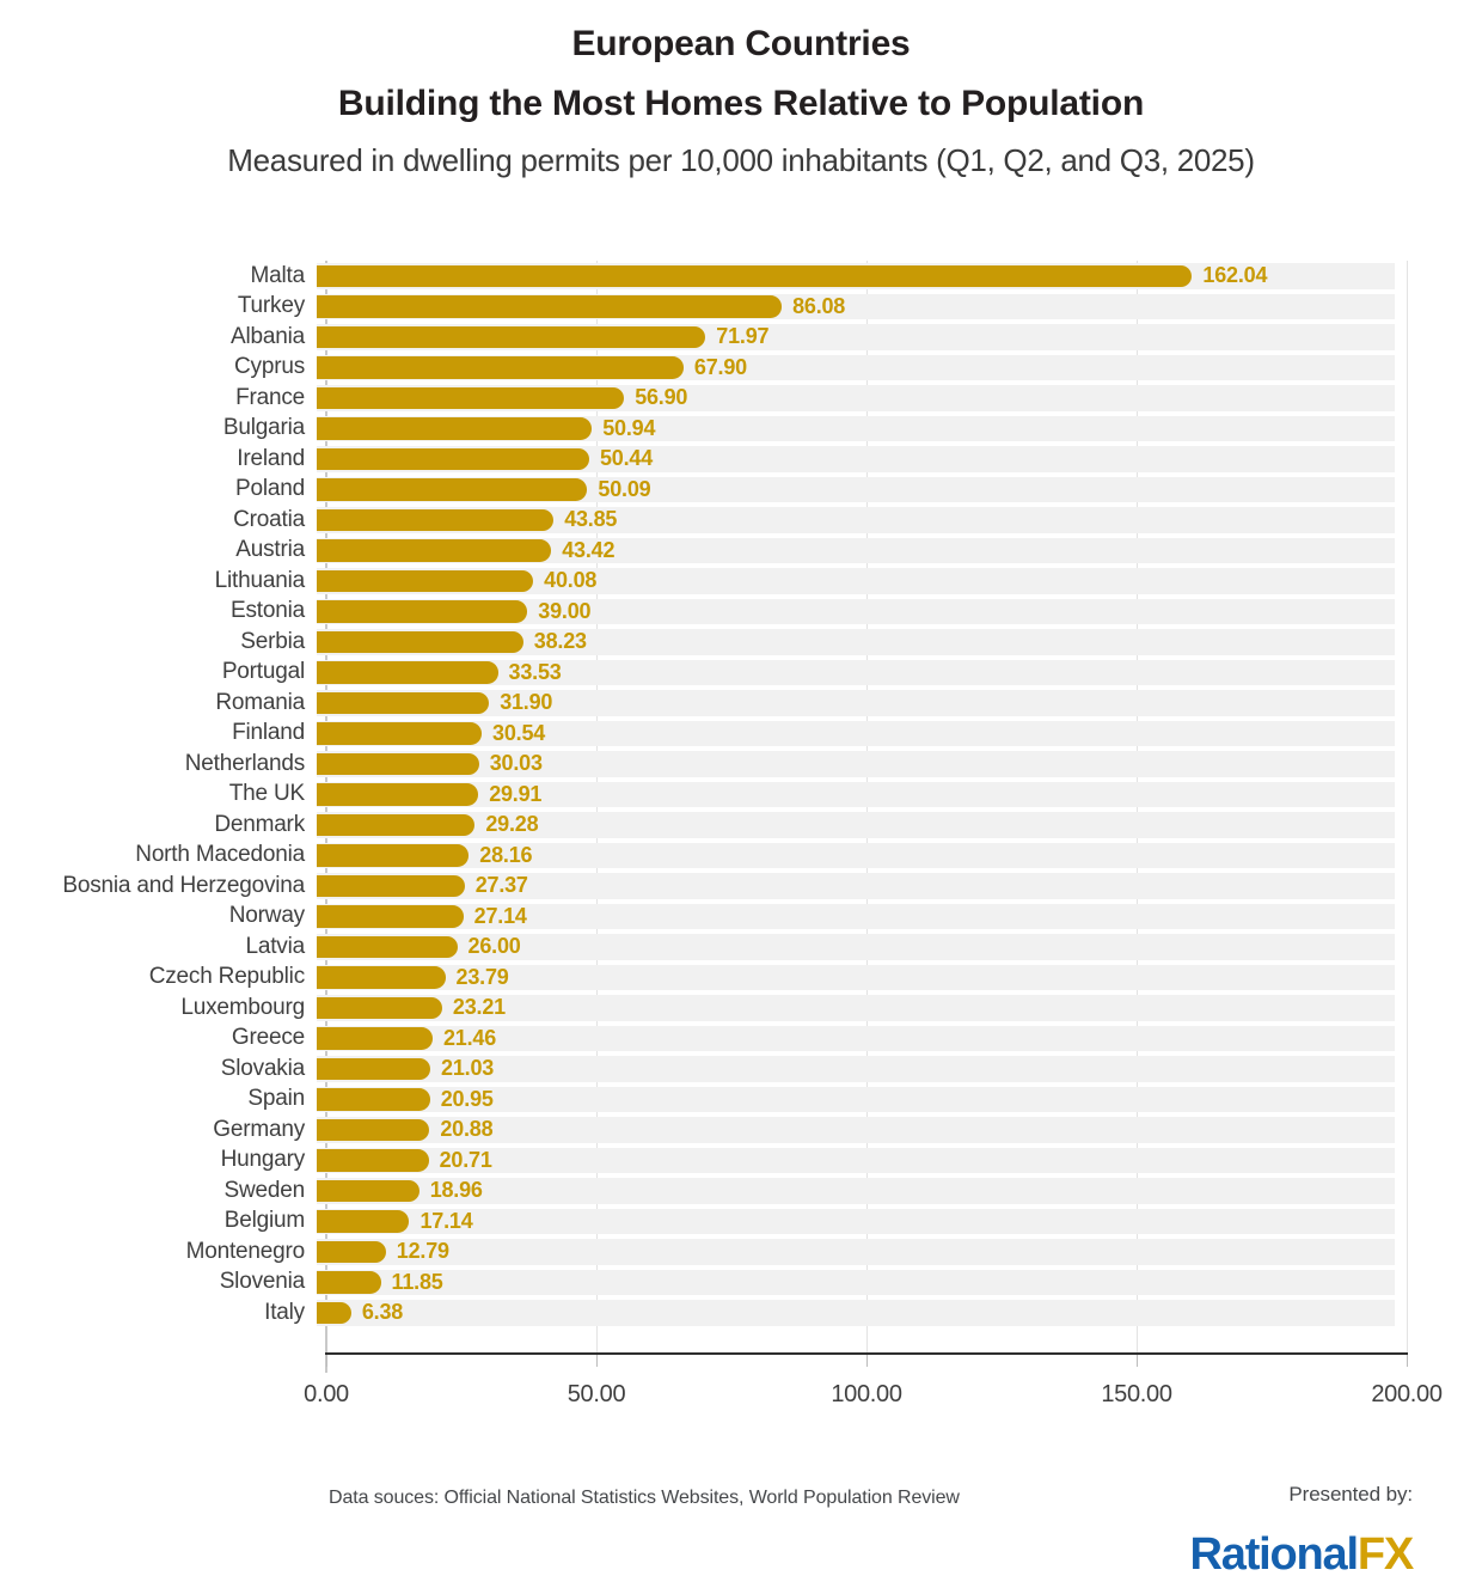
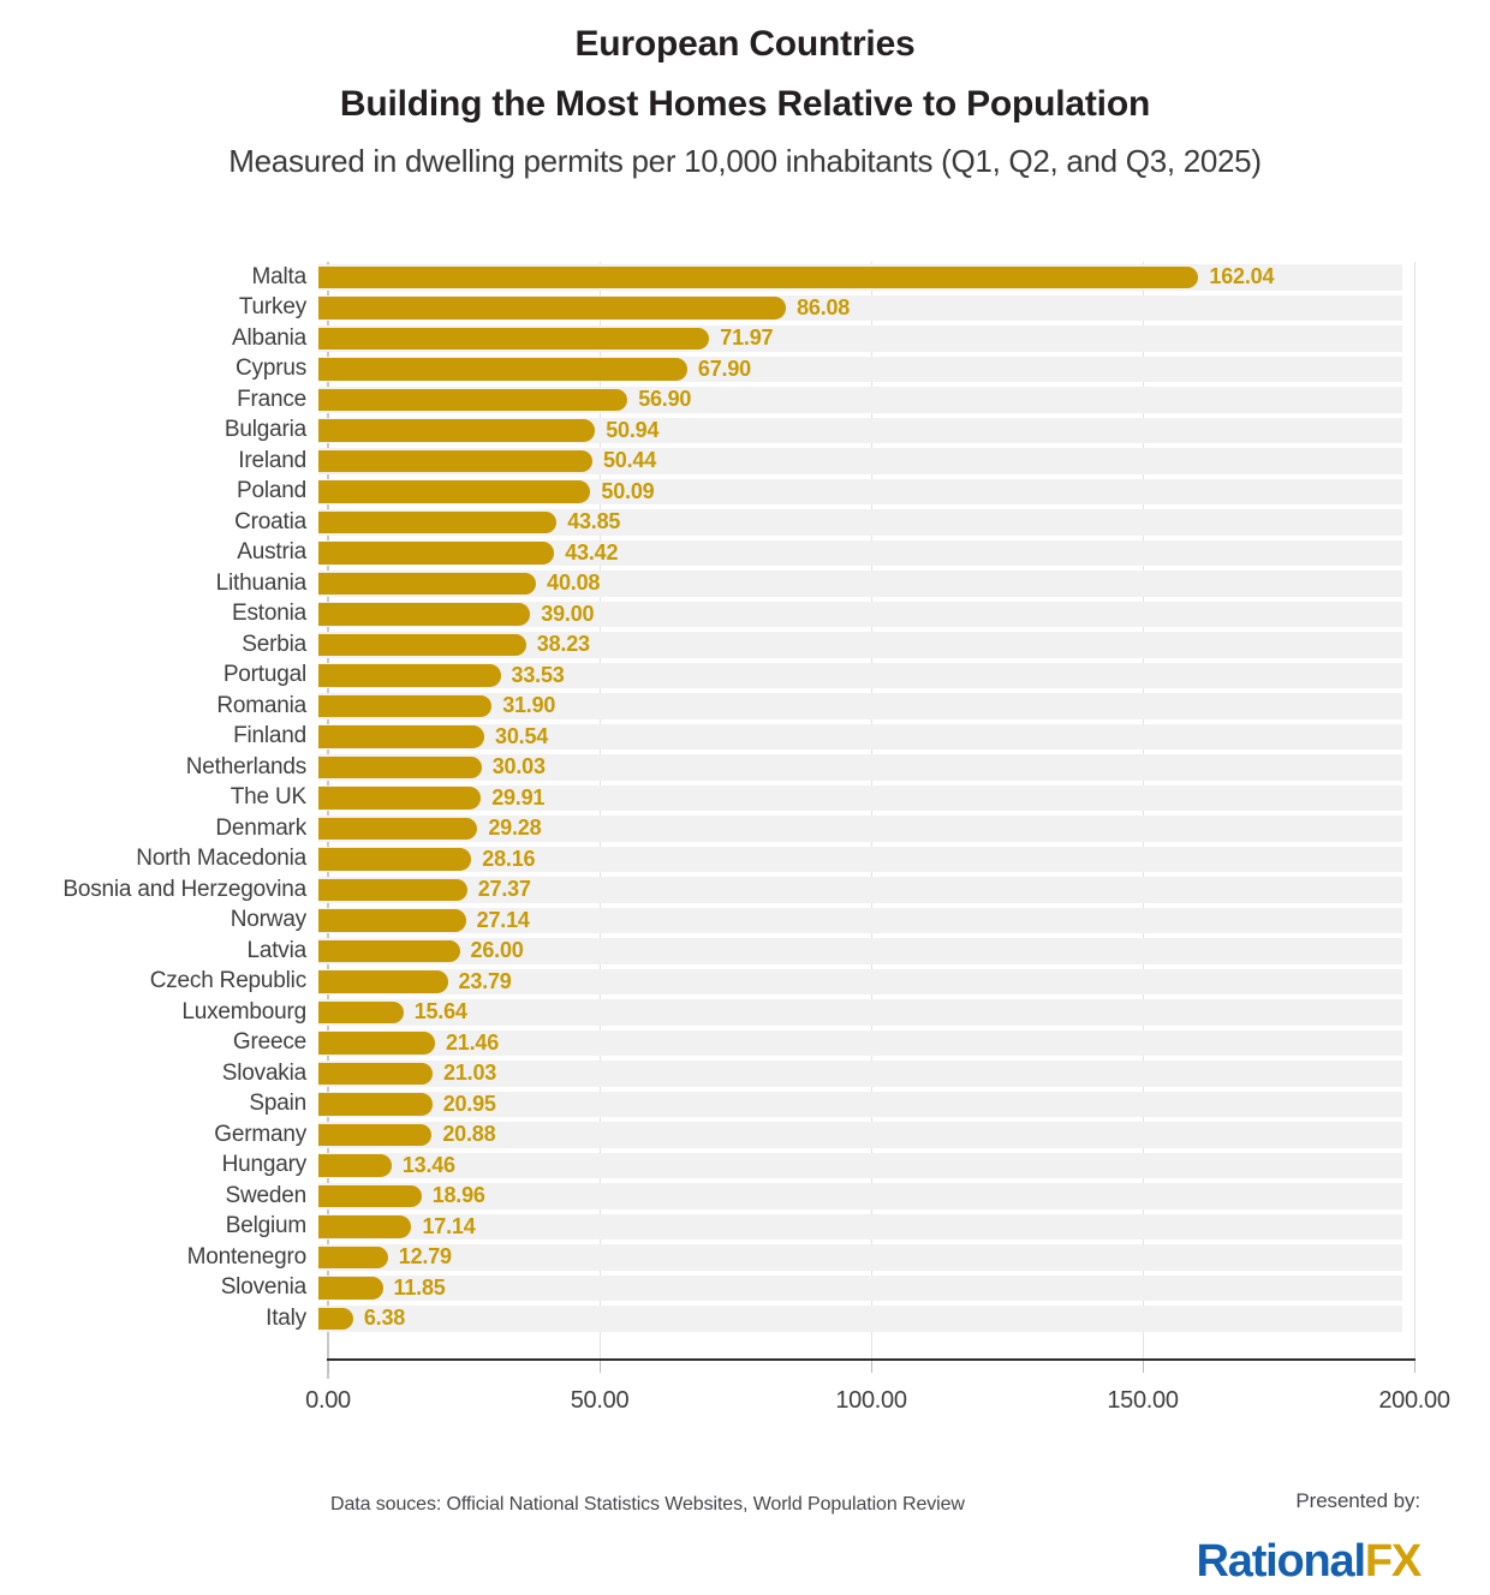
Luxembourg: 23.21 -> 15.64
Hungary: 20.71 -> 13.46
